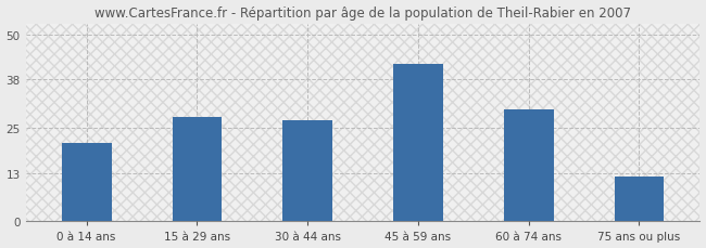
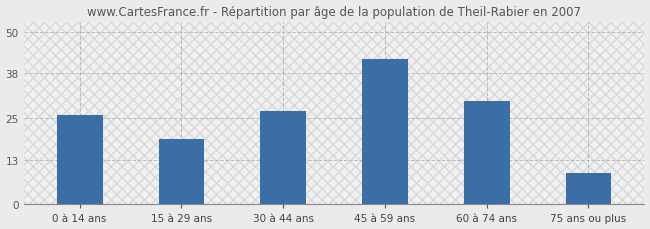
0 à 14 ans: 21 -> 26
15 à 29 ans: 28 -> 19
75 ans ou plus: 12 -> 9
